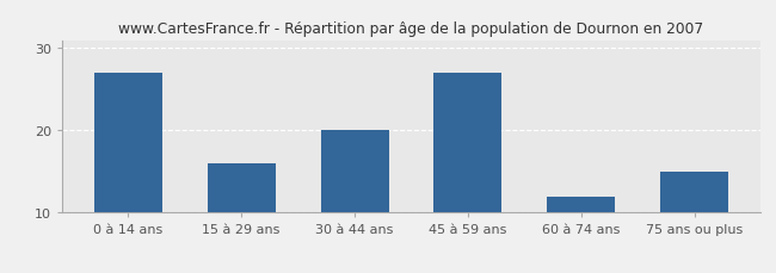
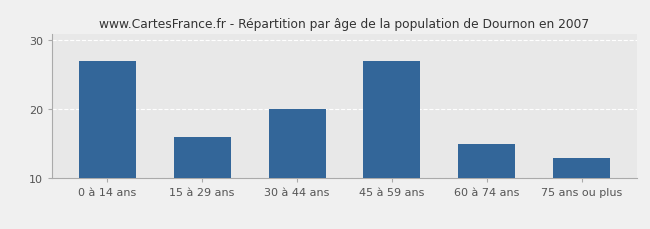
60 à 74 ans: 12 -> 15
75 ans ou plus: 15 -> 13
